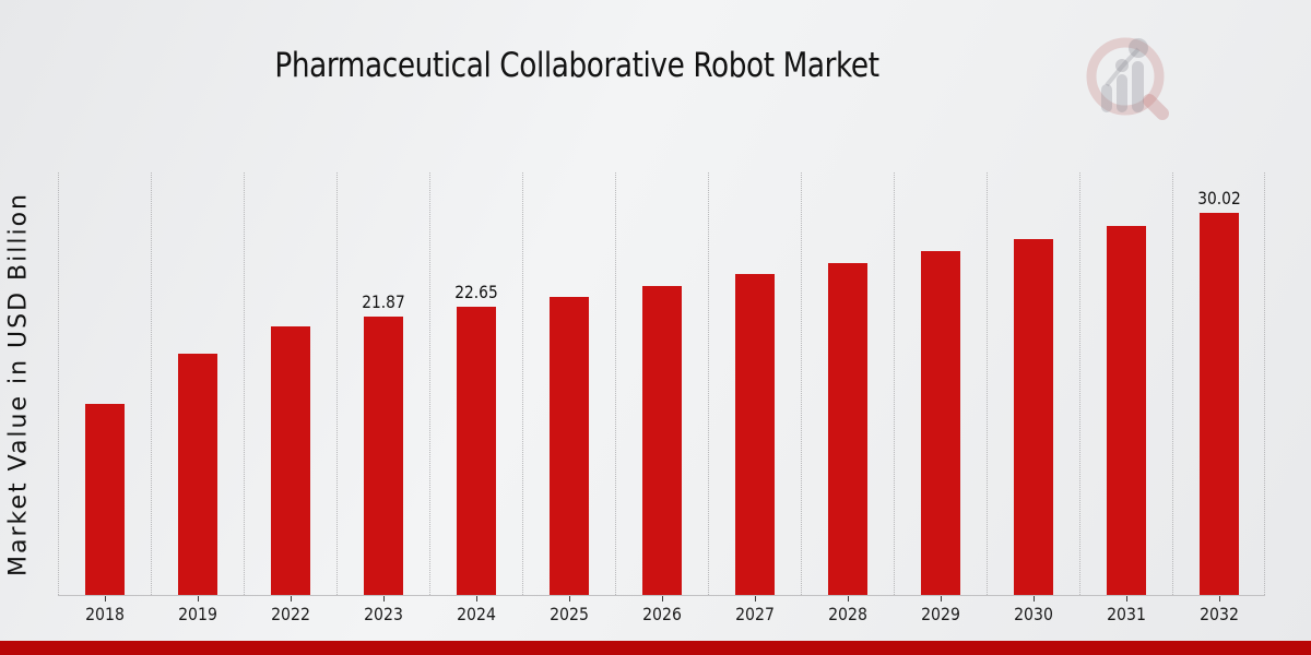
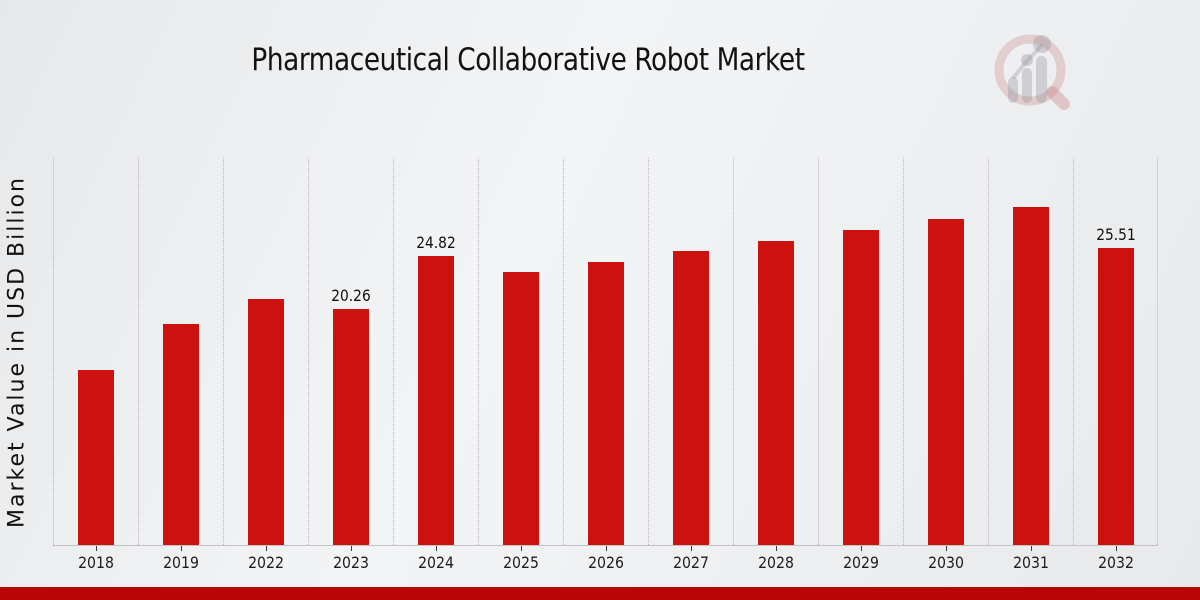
2023: 21.87 -> 20.26
2024: 22.65 -> 24.82
2032: 30.02 -> 25.51
